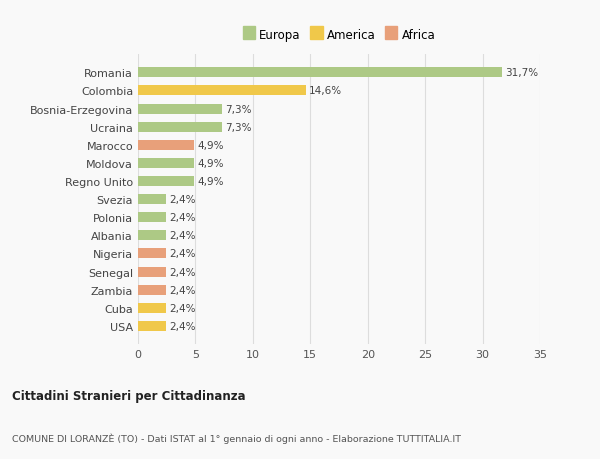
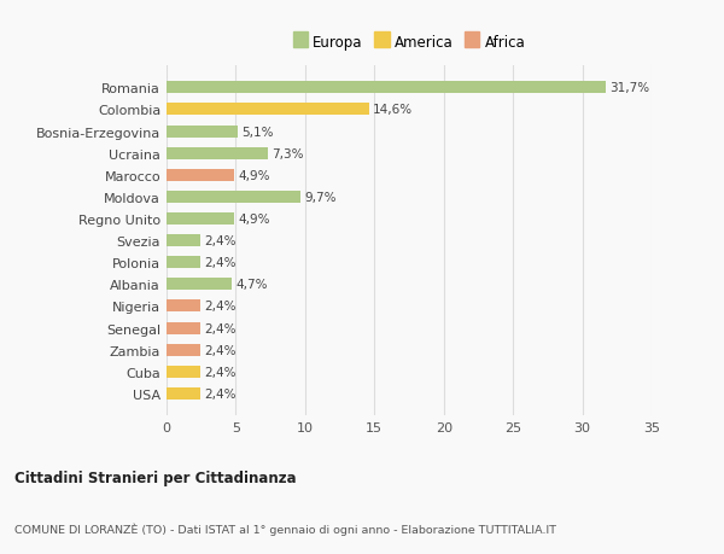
Bosnia-Erzegovina: 7,3% -> 5,1%
Moldova: 4,9% -> 9,7%
Albania: 2,4% -> 4,7%
